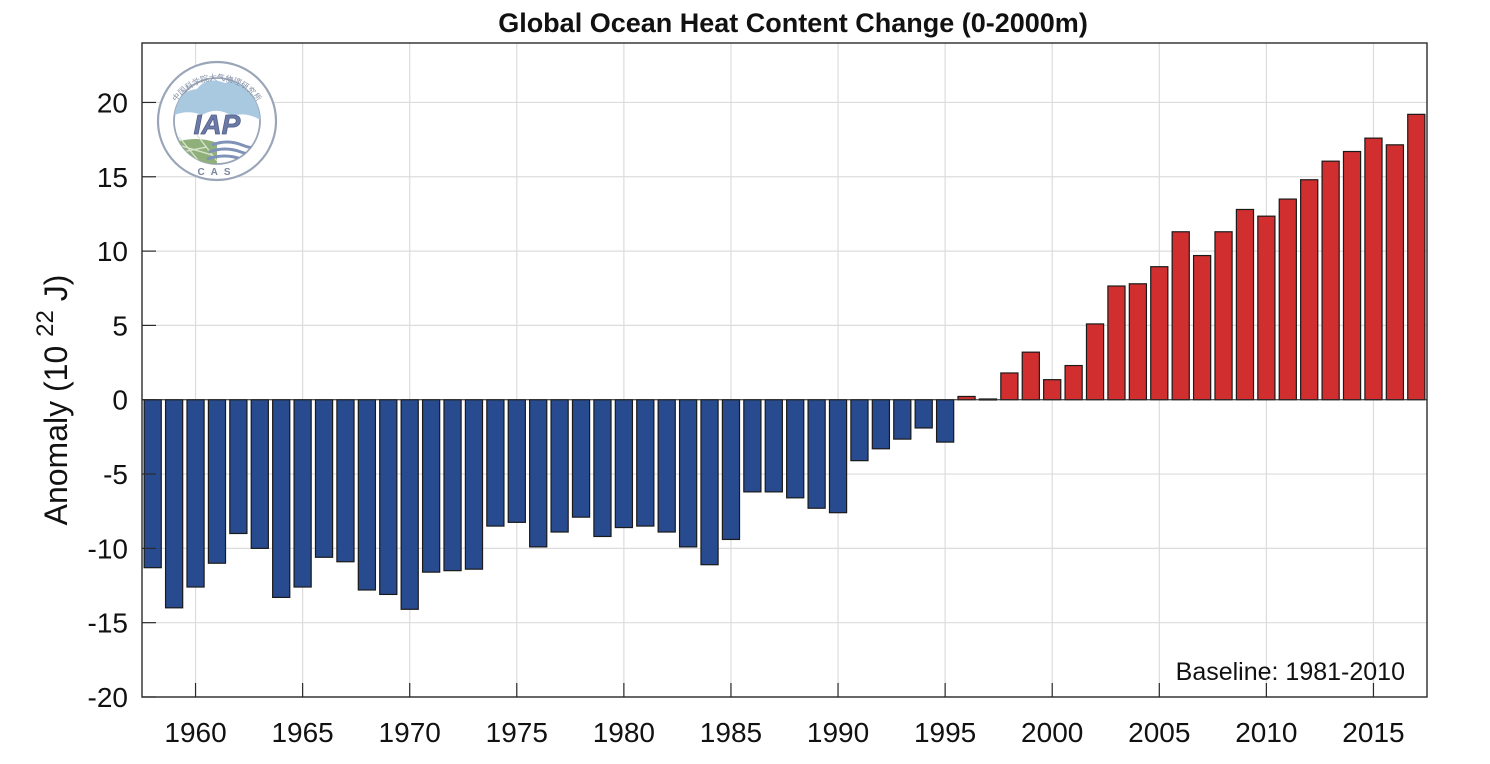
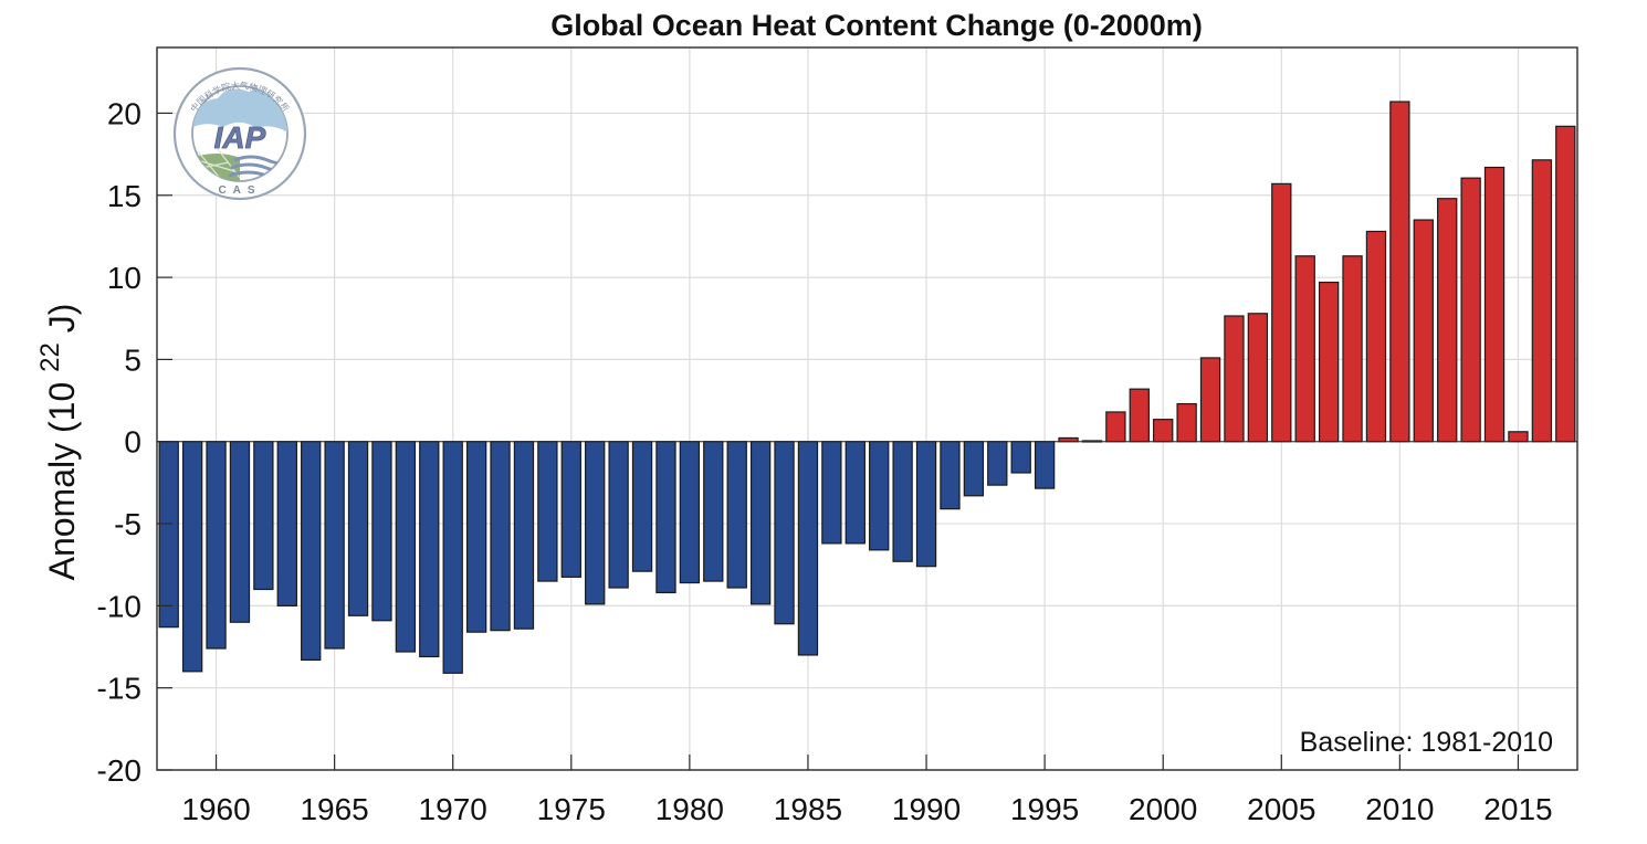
1985: -9.4 -> -13.0
2005: 8.9 -> 15.7
2010: 12.3 -> 20.7
2015: 17.6 -> 0.6
